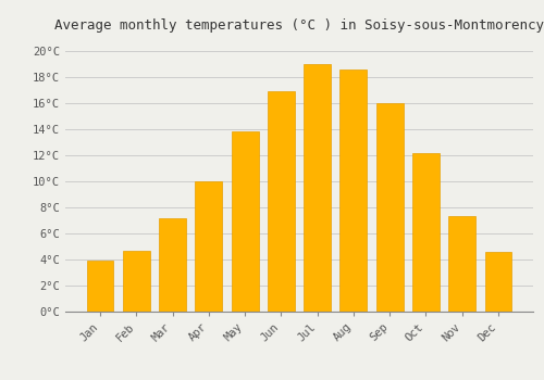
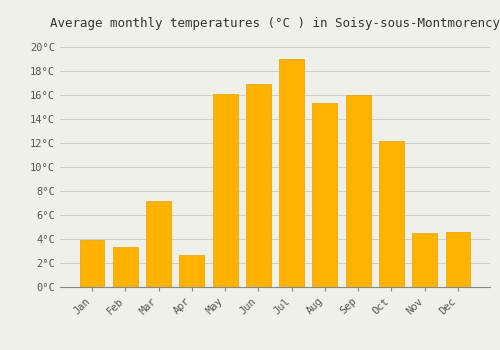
Feb: 4.7°C -> 3.3°C
Apr: 10.0°C -> 2.7°C
May: 13.8°C -> 16.1°C
Aug: 18.6°C -> 15.3°C
Nov: 7.3°C -> 4.5°C
